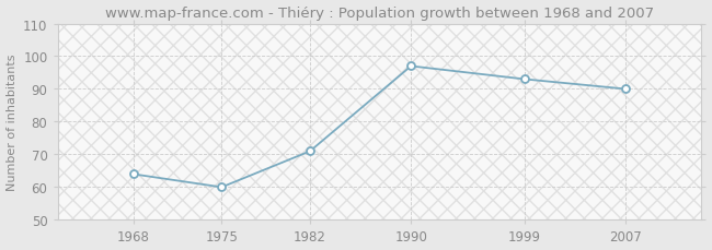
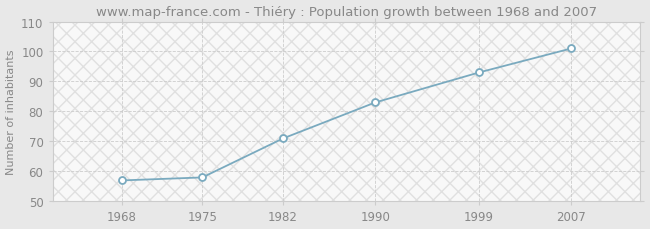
1968: 64 -> 57
1975: 60 -> 58
1990: 97 -> 83
2007: 90 -> 101
